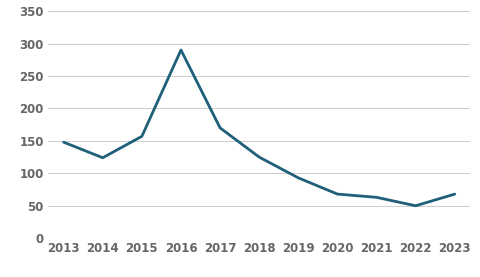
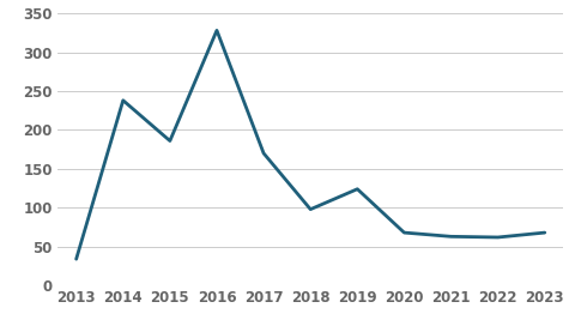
2013: 148 -> 34
2014: 124 -> 238
2015: 157 -> 186
2016: 290 -> 328
2018: 125 -> 98
2019: 93 -> 124
2022: 50 -> 62
